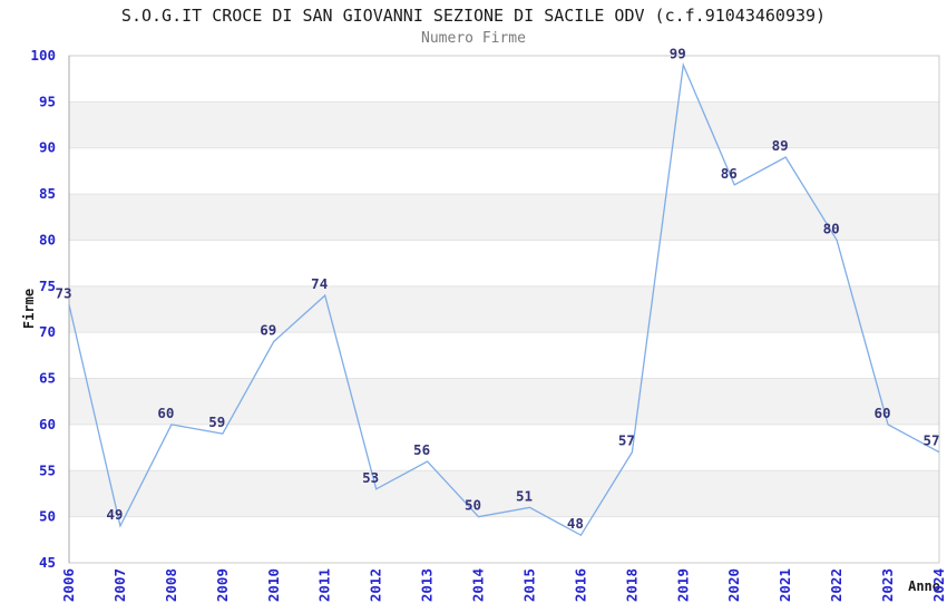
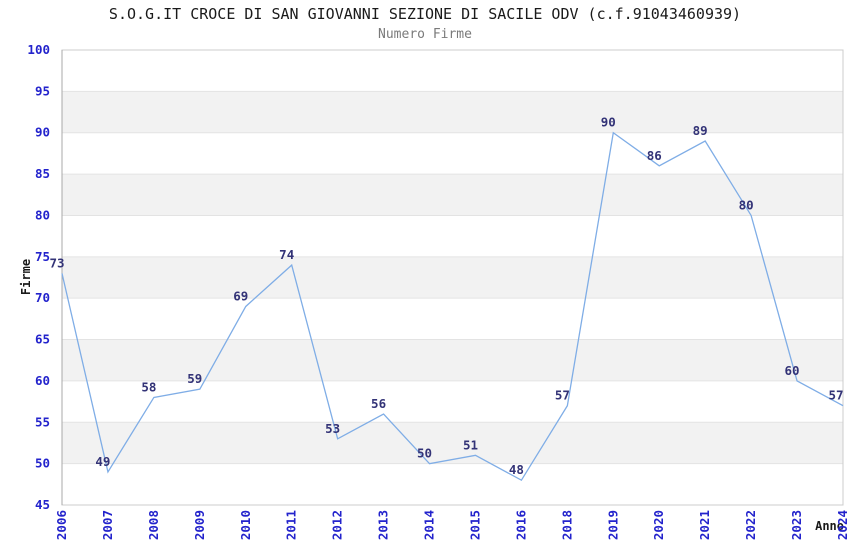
2008: 60 -> 58
2019: 99 -> 90
